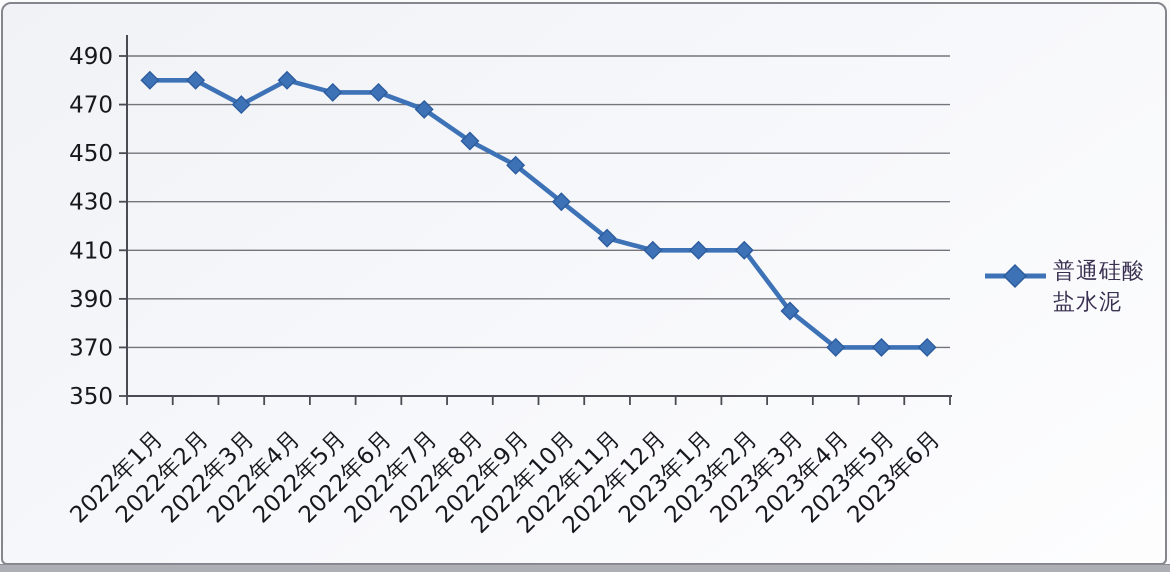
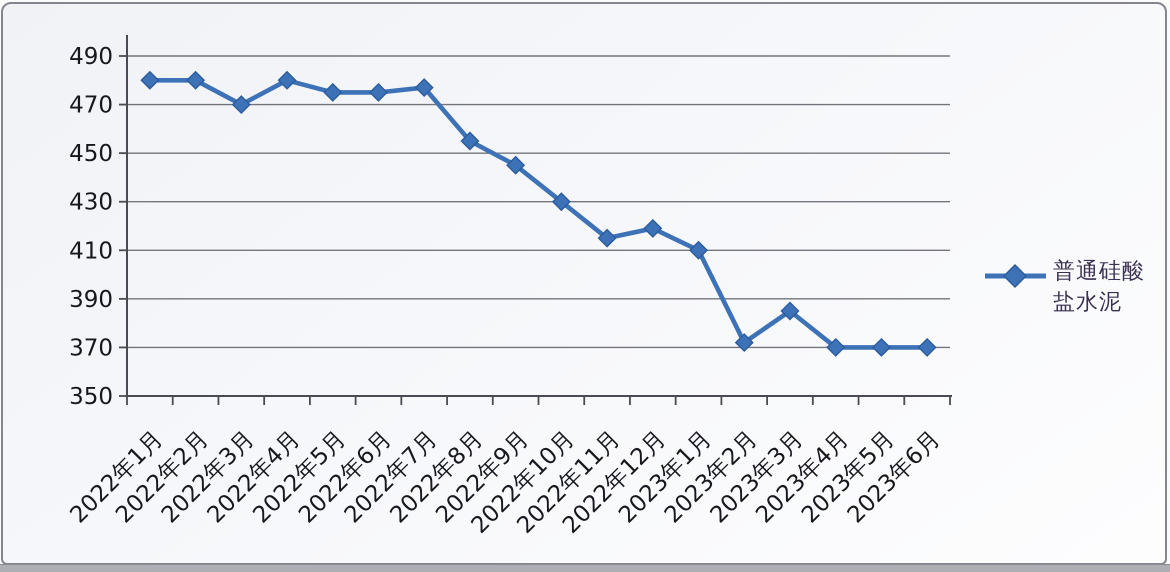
2022年7月: 468 -> 477
2022年12月: 410 -> 419
2023年2月: 410 -> 372
